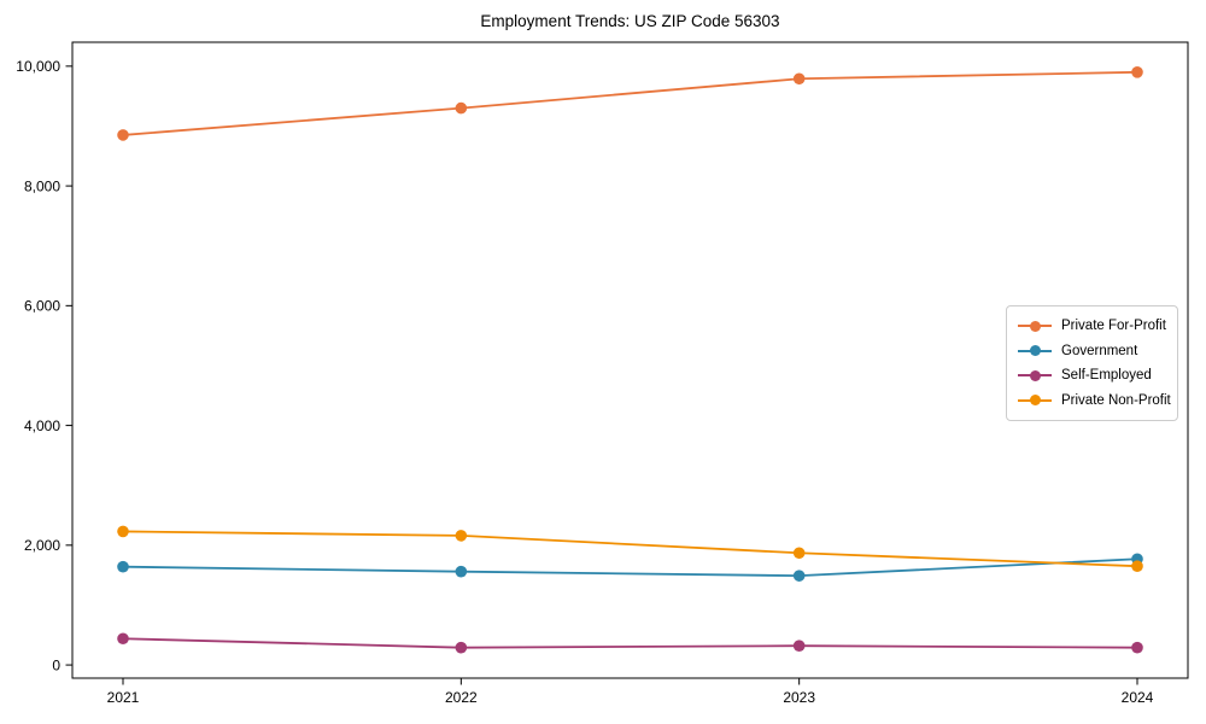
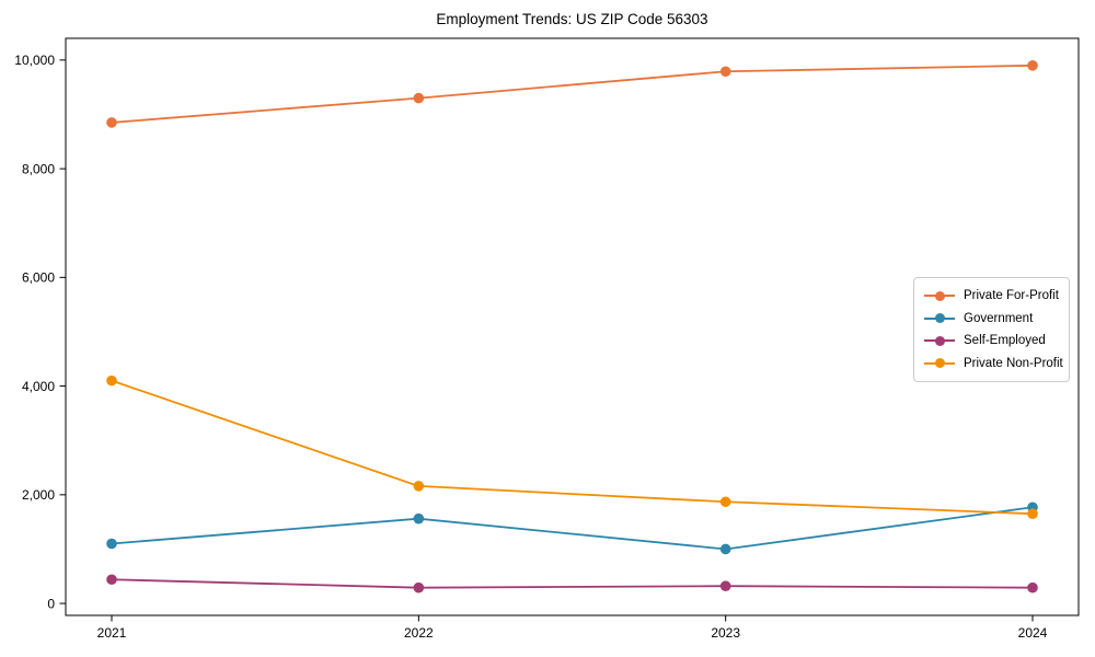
Government/2021: 1600 -> 1100
Private Non-Profit/2021: 2200 -> 4100
Government/2023: 1500 -> 1000
